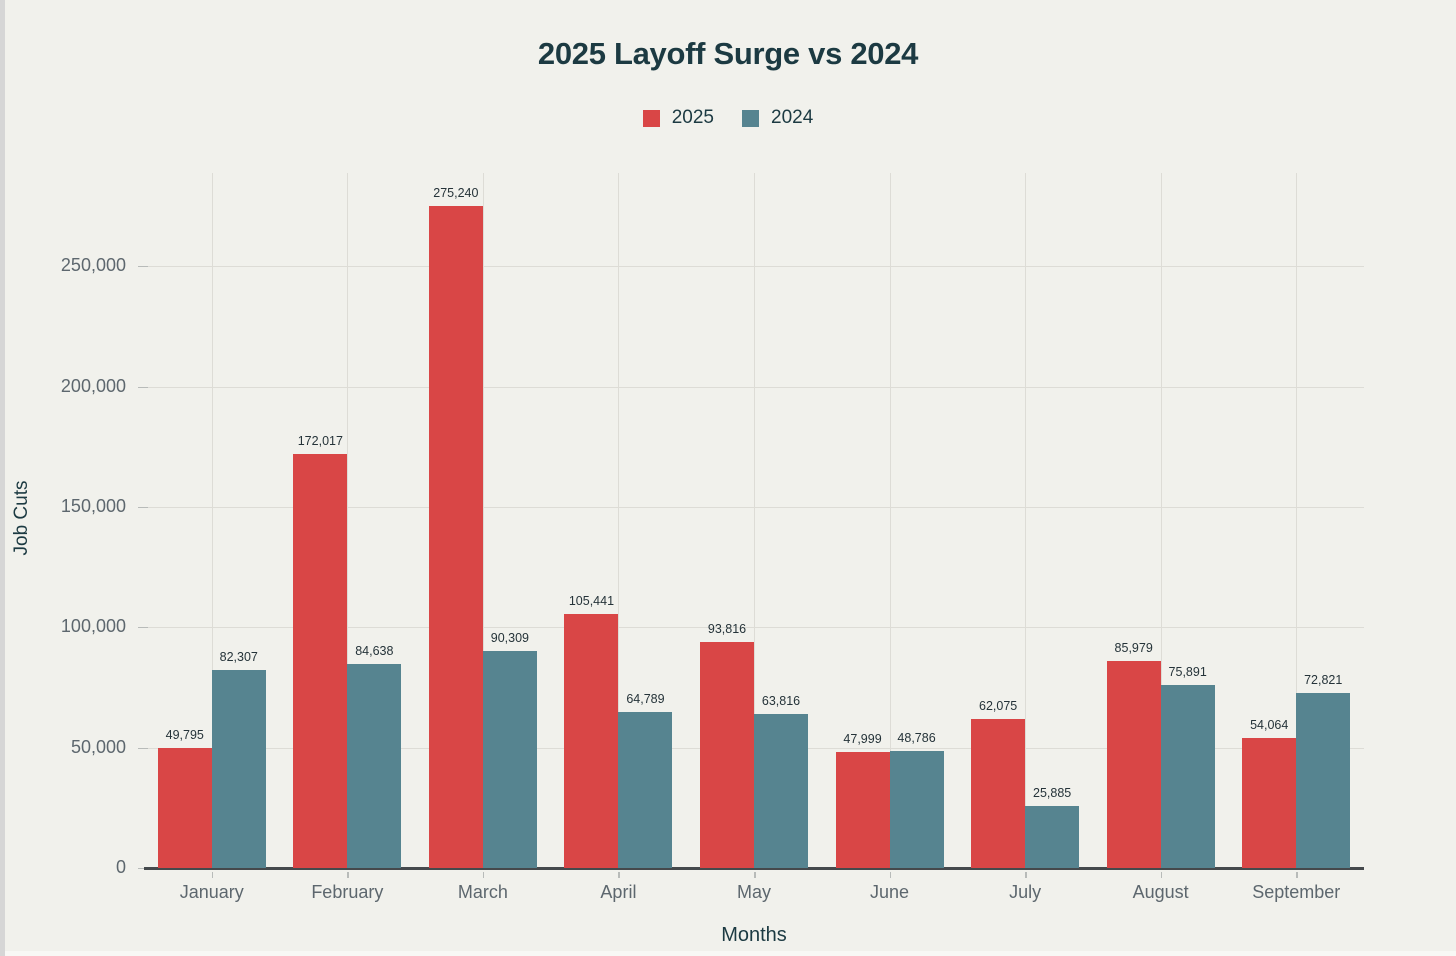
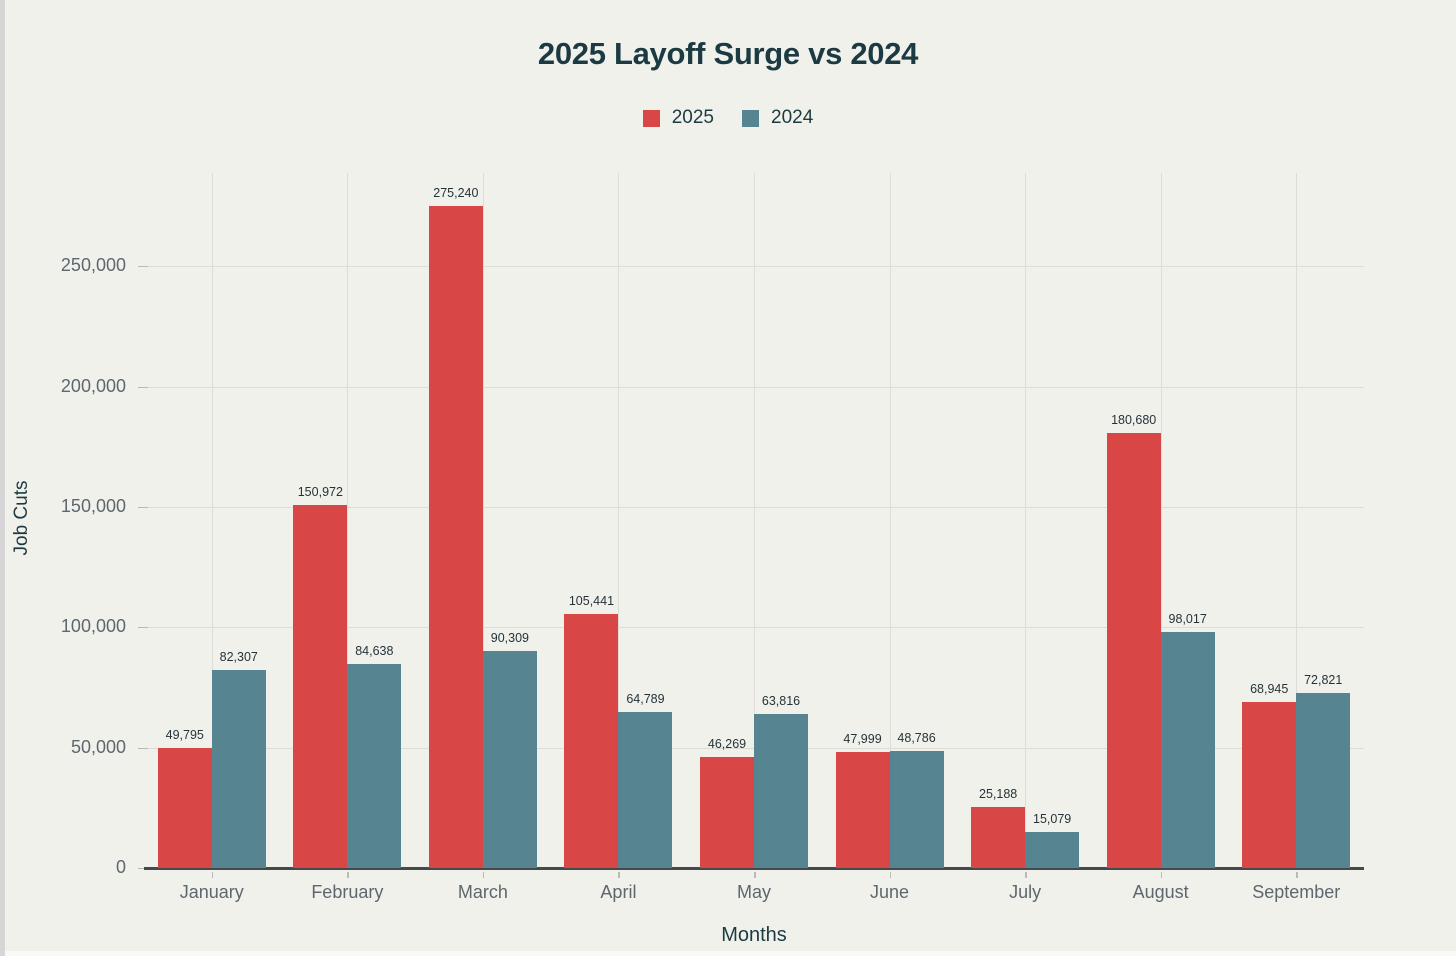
2025/February: 172,017 -> 150,972
2025/May: 93,816 -> 46,269
2025/July: 62,075 -> 25,188
2024/July: 25,885 -> 15,079
2025/August: 85,979 -> 180,680
2024/August: 75,891 -> 98,017
2025/September: 54,064 -> 68,945
